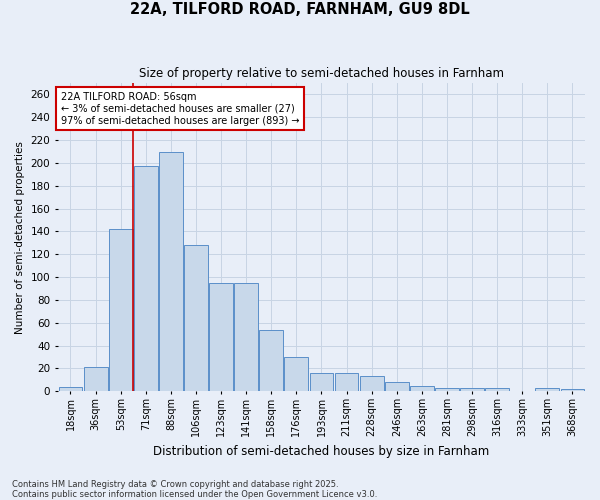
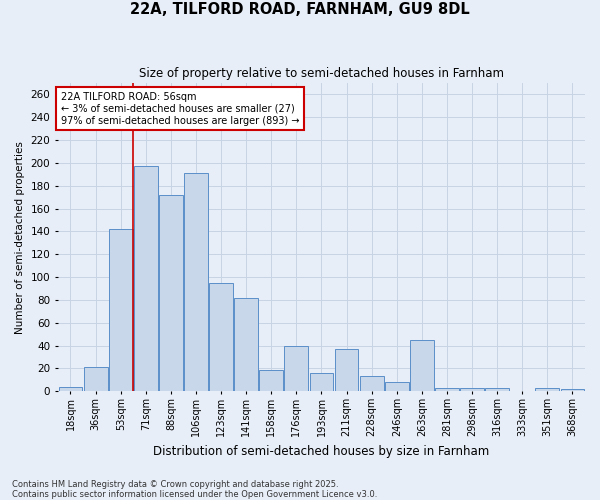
88sqm: 210 -> 172
106sqm: 128 -> 191
141sqm: 95 -> 82
158sqm: 54 -> 19
176sqm: 30 -> 40
211sqm: 16 -> 37
263sqm: 5 -> 45
